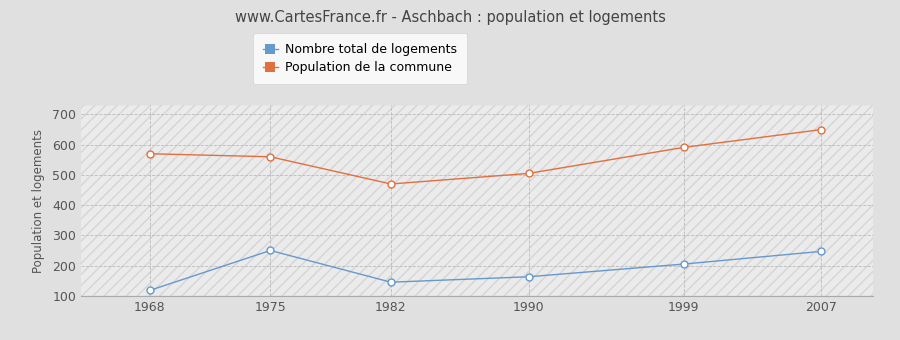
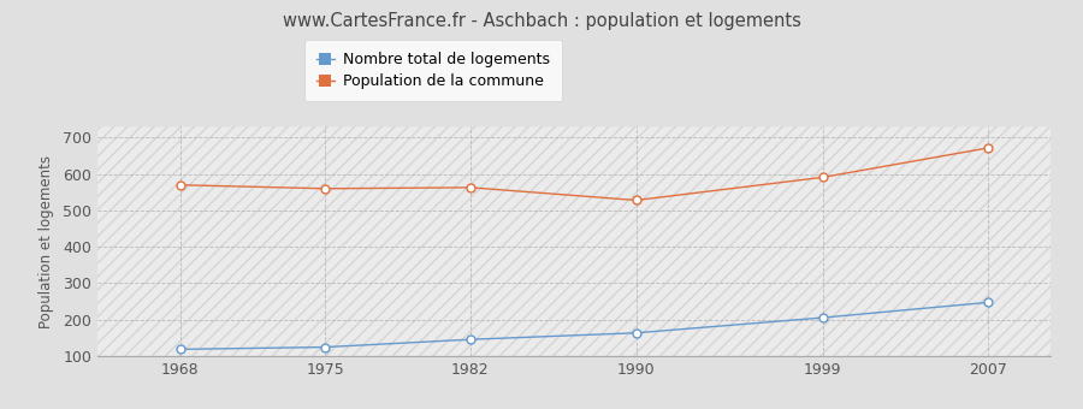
Nombre total de logements/1975: 250 -> 124
Population de la commune/1982: 470 -> 563
Population de la commune/1990: 505 -> 528
Population de la commune/2007: 650 -> 672
